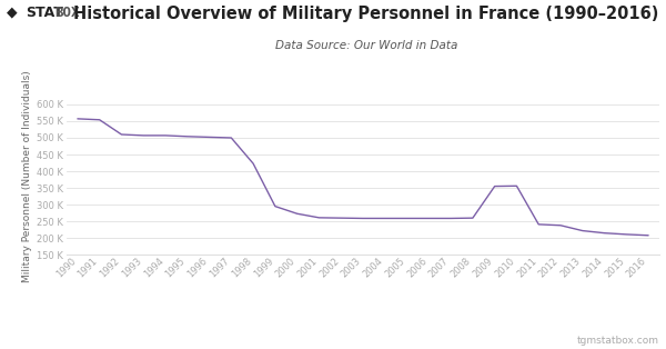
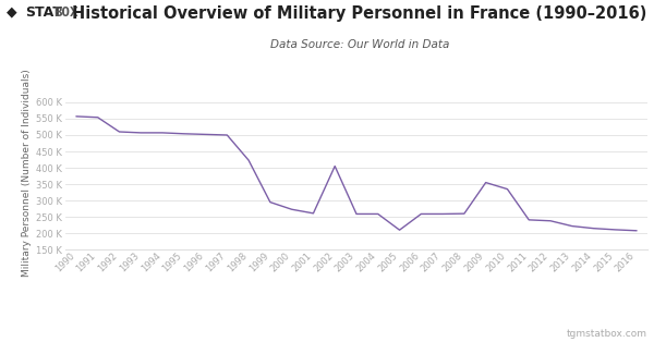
2002: 260 K -> 405 K
2005: 259 K -> 210 K
2010: 356 K -> 335 K
